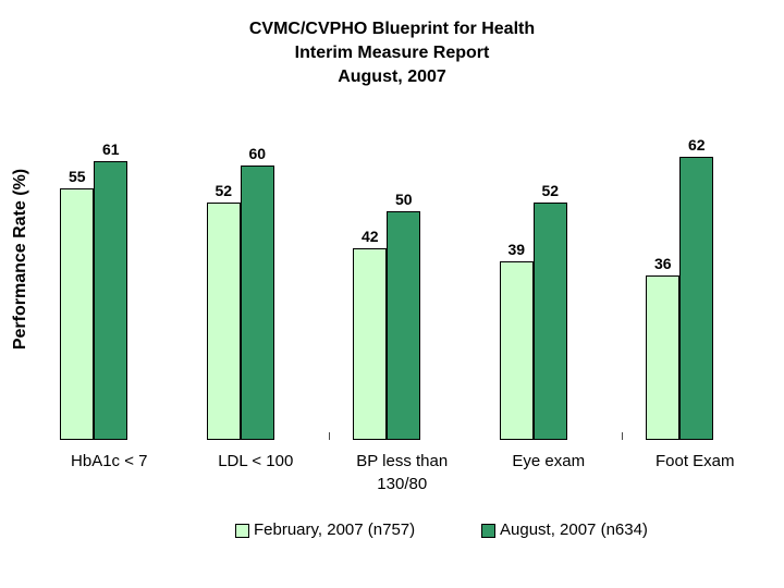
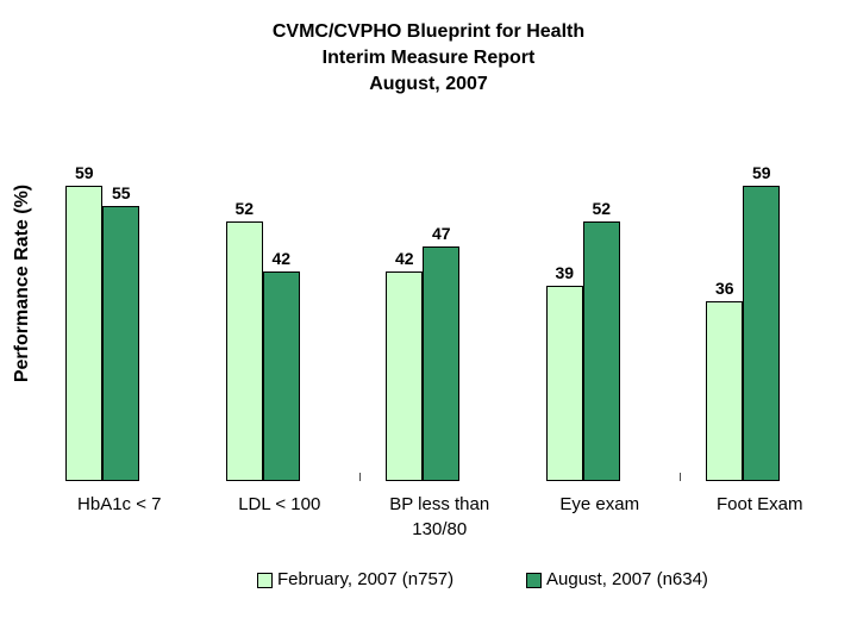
February, 2007 (n757)/HbA1c < 7: 55 -> 59
August, 2007 (n634)/HbA1c < 7: 61 -> 55
August, 2007 (n634)/LDL < 100: 60 -> 42
August, 2007 (n634)/BP less than 130/80: 50 -> 47
August, 2007 (n634)/Foot Exam: 62 -> 59
